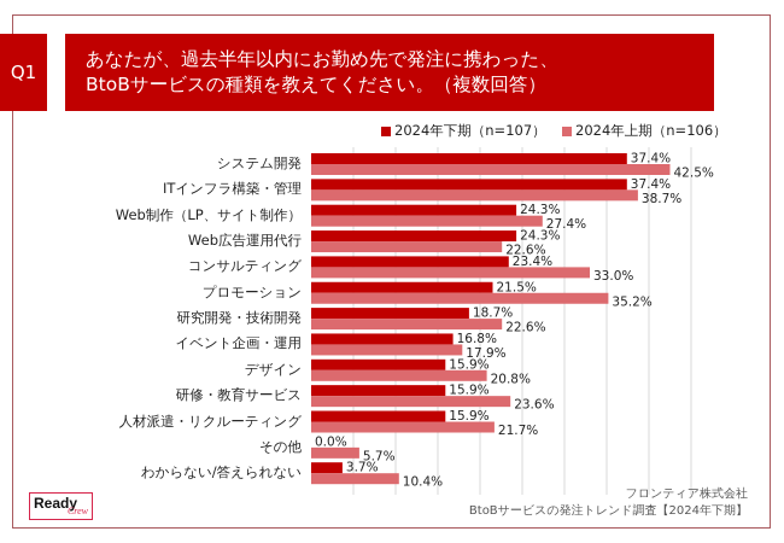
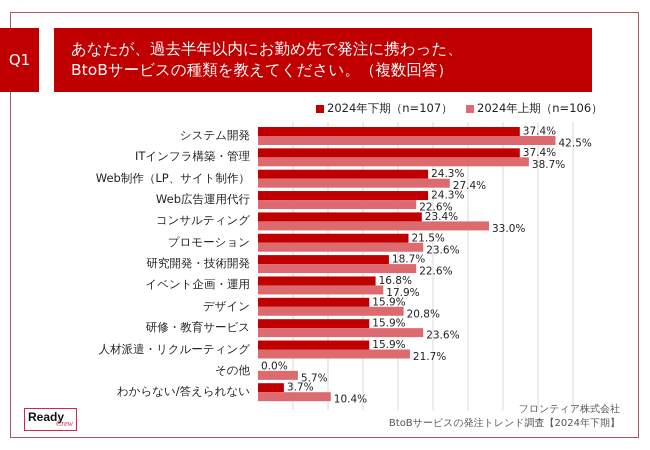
2024年上期（n=106）/プロモーション: 35.2% -> 23.6%
